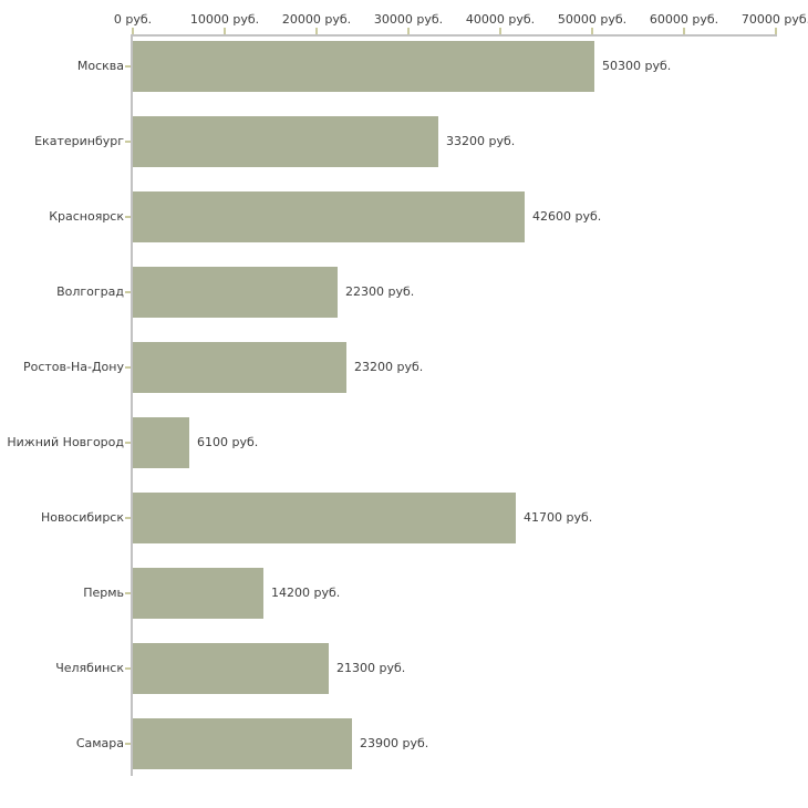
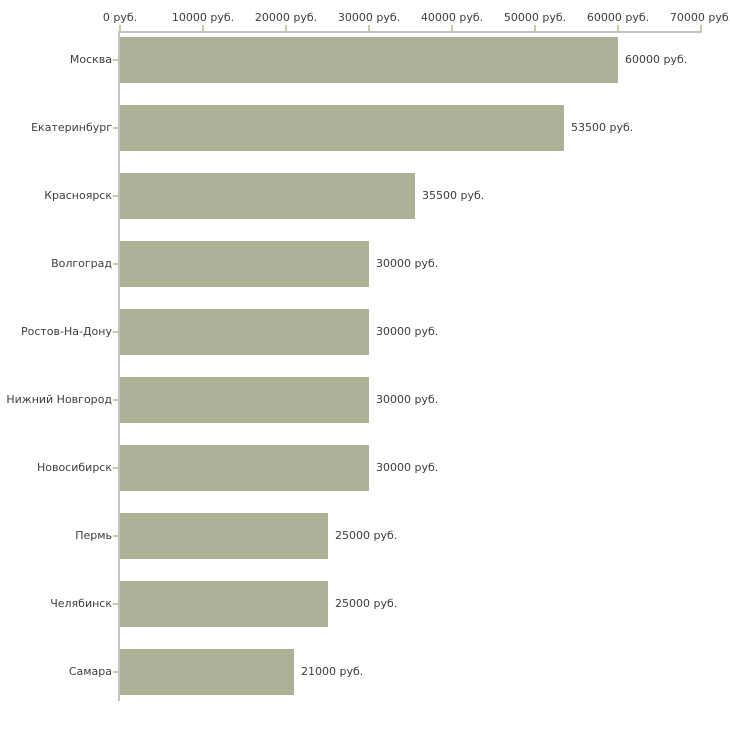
Москва: 50300 -> 60000
Екатеринбург: 33200 -> 53500
Красноярск: 42600 -> 35500
Волгоград: 22300 -> 30000
Ростов-На-Дону: 23200 -> 30000
Нижний Новгород: 6100 -> 30000
Новосибирск: 41700 -> 30000
Пермь: 14200 -> 25000
Челябинск: 21300 -> 25000
Самара: 23900 -> 21000
